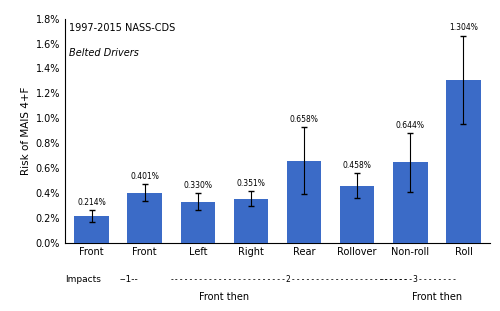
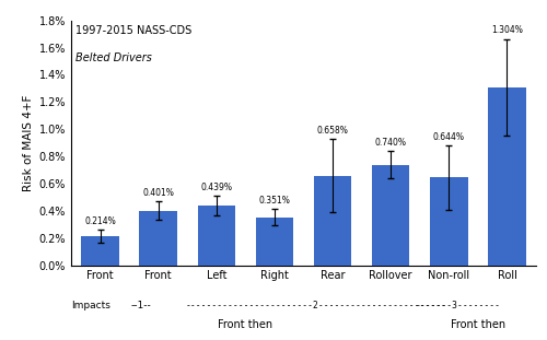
Left: 0.330% -> 0.439%
Rollover: 0.458% -> 0.740%
